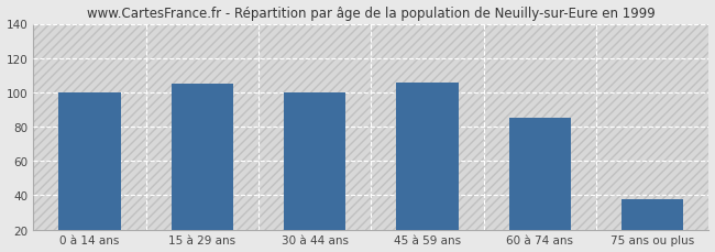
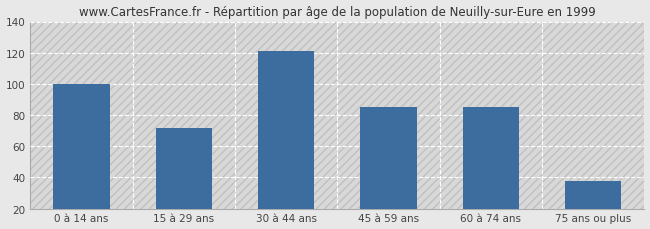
15 à 29 ans: 105 -> 72
30 à 44 ans: 100 -> 121
45 à 59 ans: 106 -> 85
